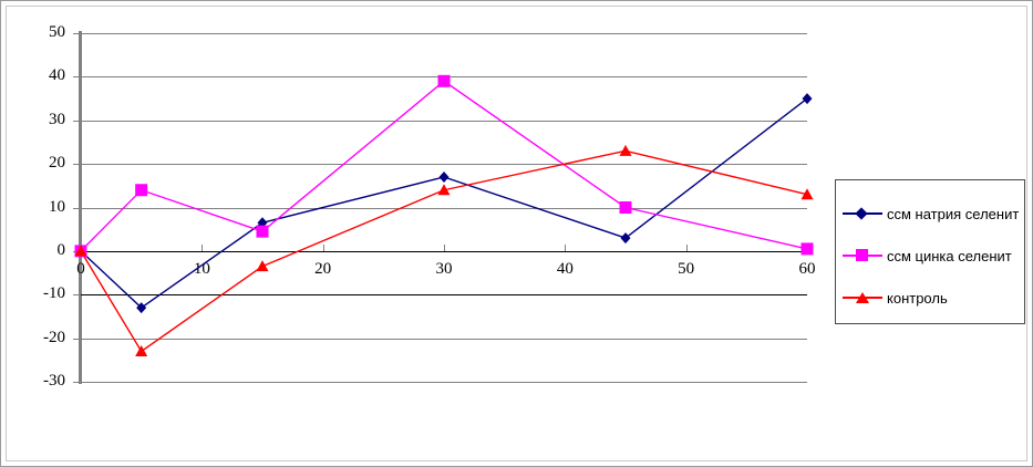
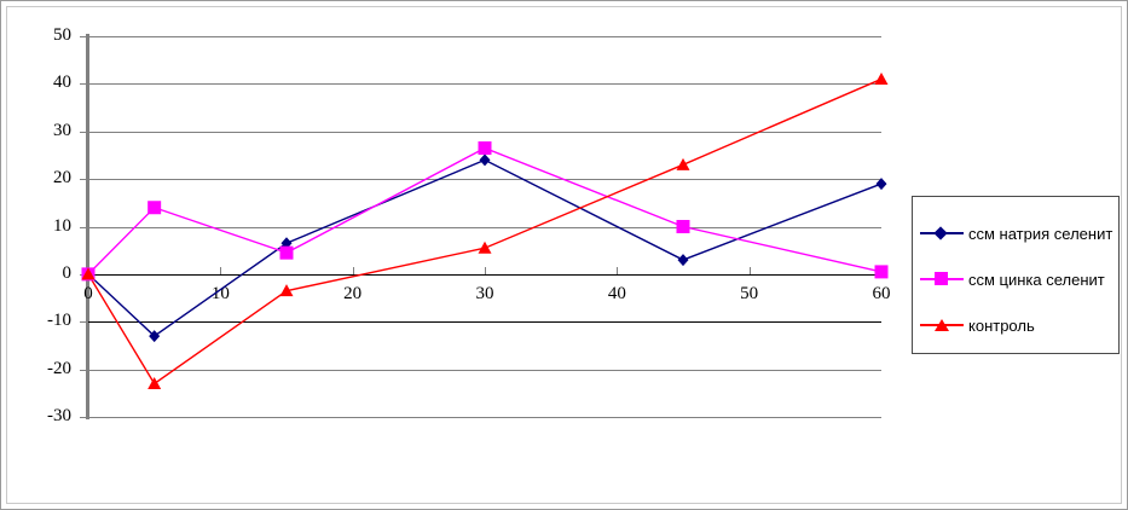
ссм натрия селенит/30: 17 -> 24
ссм цинка селенит/30: 39 -> 26
контроль/30: 14 -> 6
ссм натрия селенит/60: 35 -> 19
контроль/60: 13 -> 41
